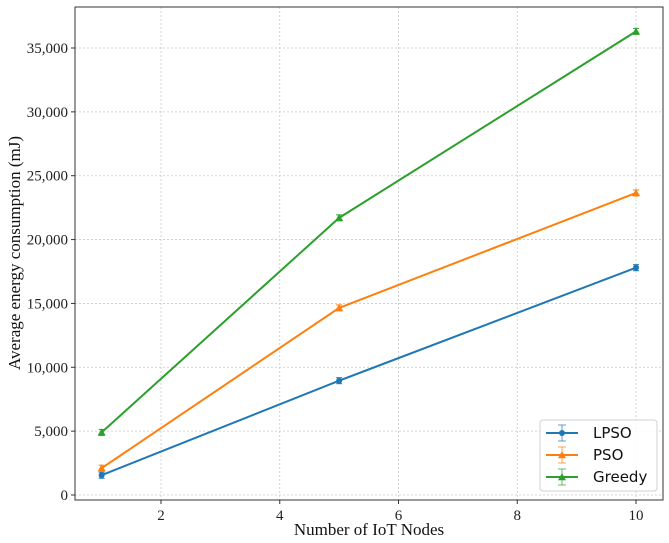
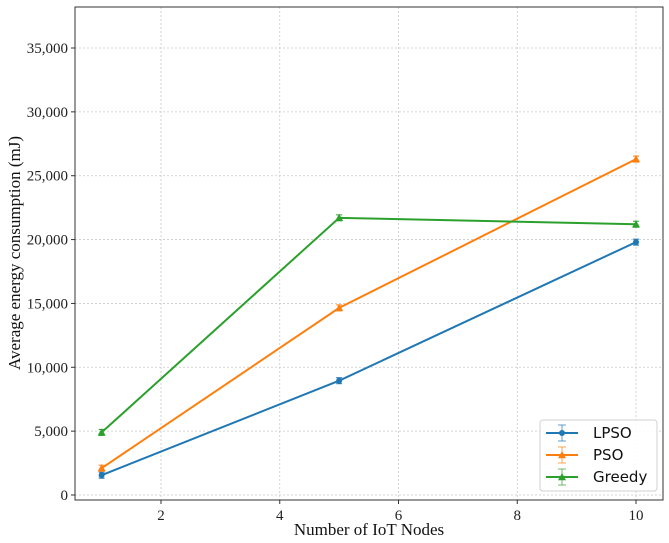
LPSO/10: 17800 -> 19800
PSO/10: 23600 -> 26300
Greedy/10: 36300 -> 21200
